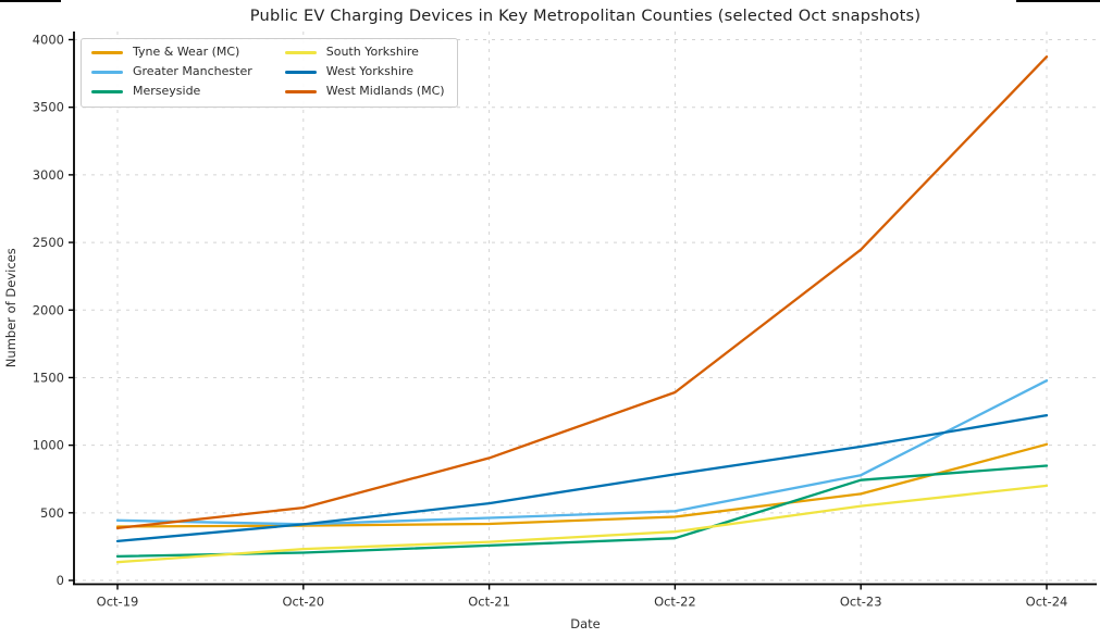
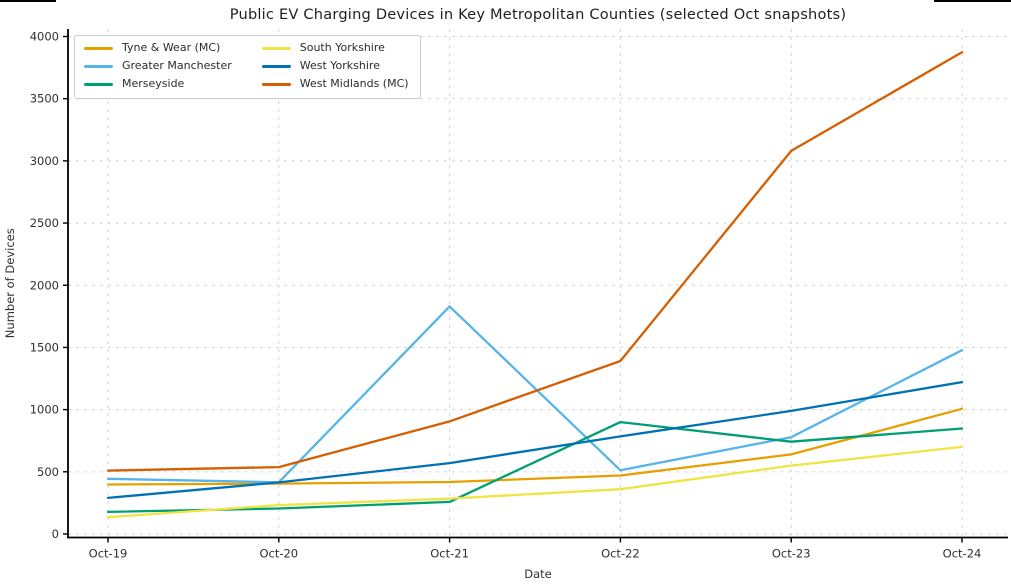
West Midlands (MC)/Oct-19: 390 -> 510
Greater Manchester/Oct-21: 460 -> 1830
Merseyside/Oct-22: 310 -> 900
West Midlands (MC)/Oct-23: 2450 -> 3080
